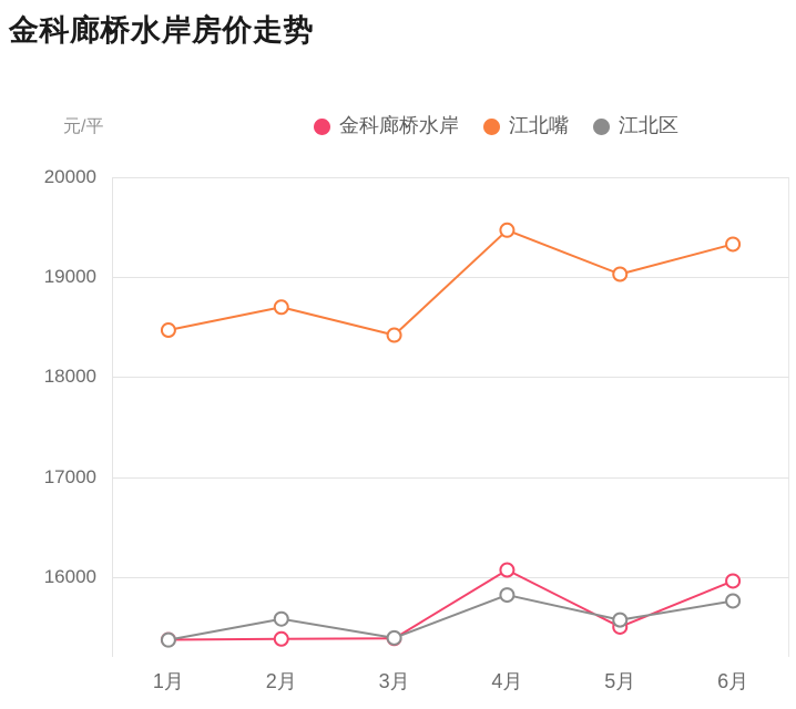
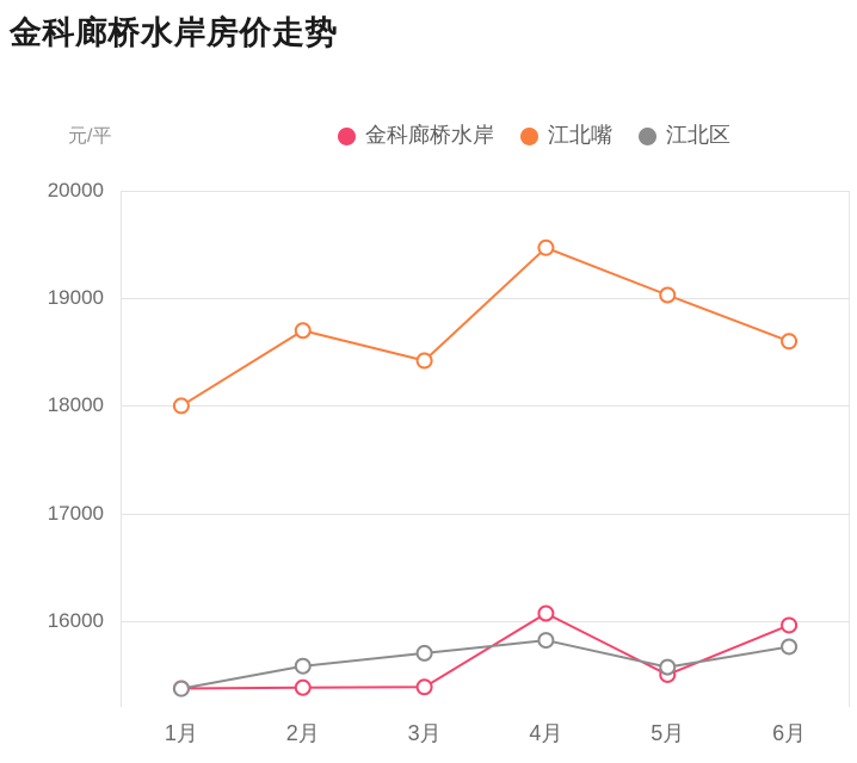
江北嘴/1月: 18500 -> 18000
江北区/3月: 15400 -> 15700
江北嘴/6月: 19300 -> 18600
